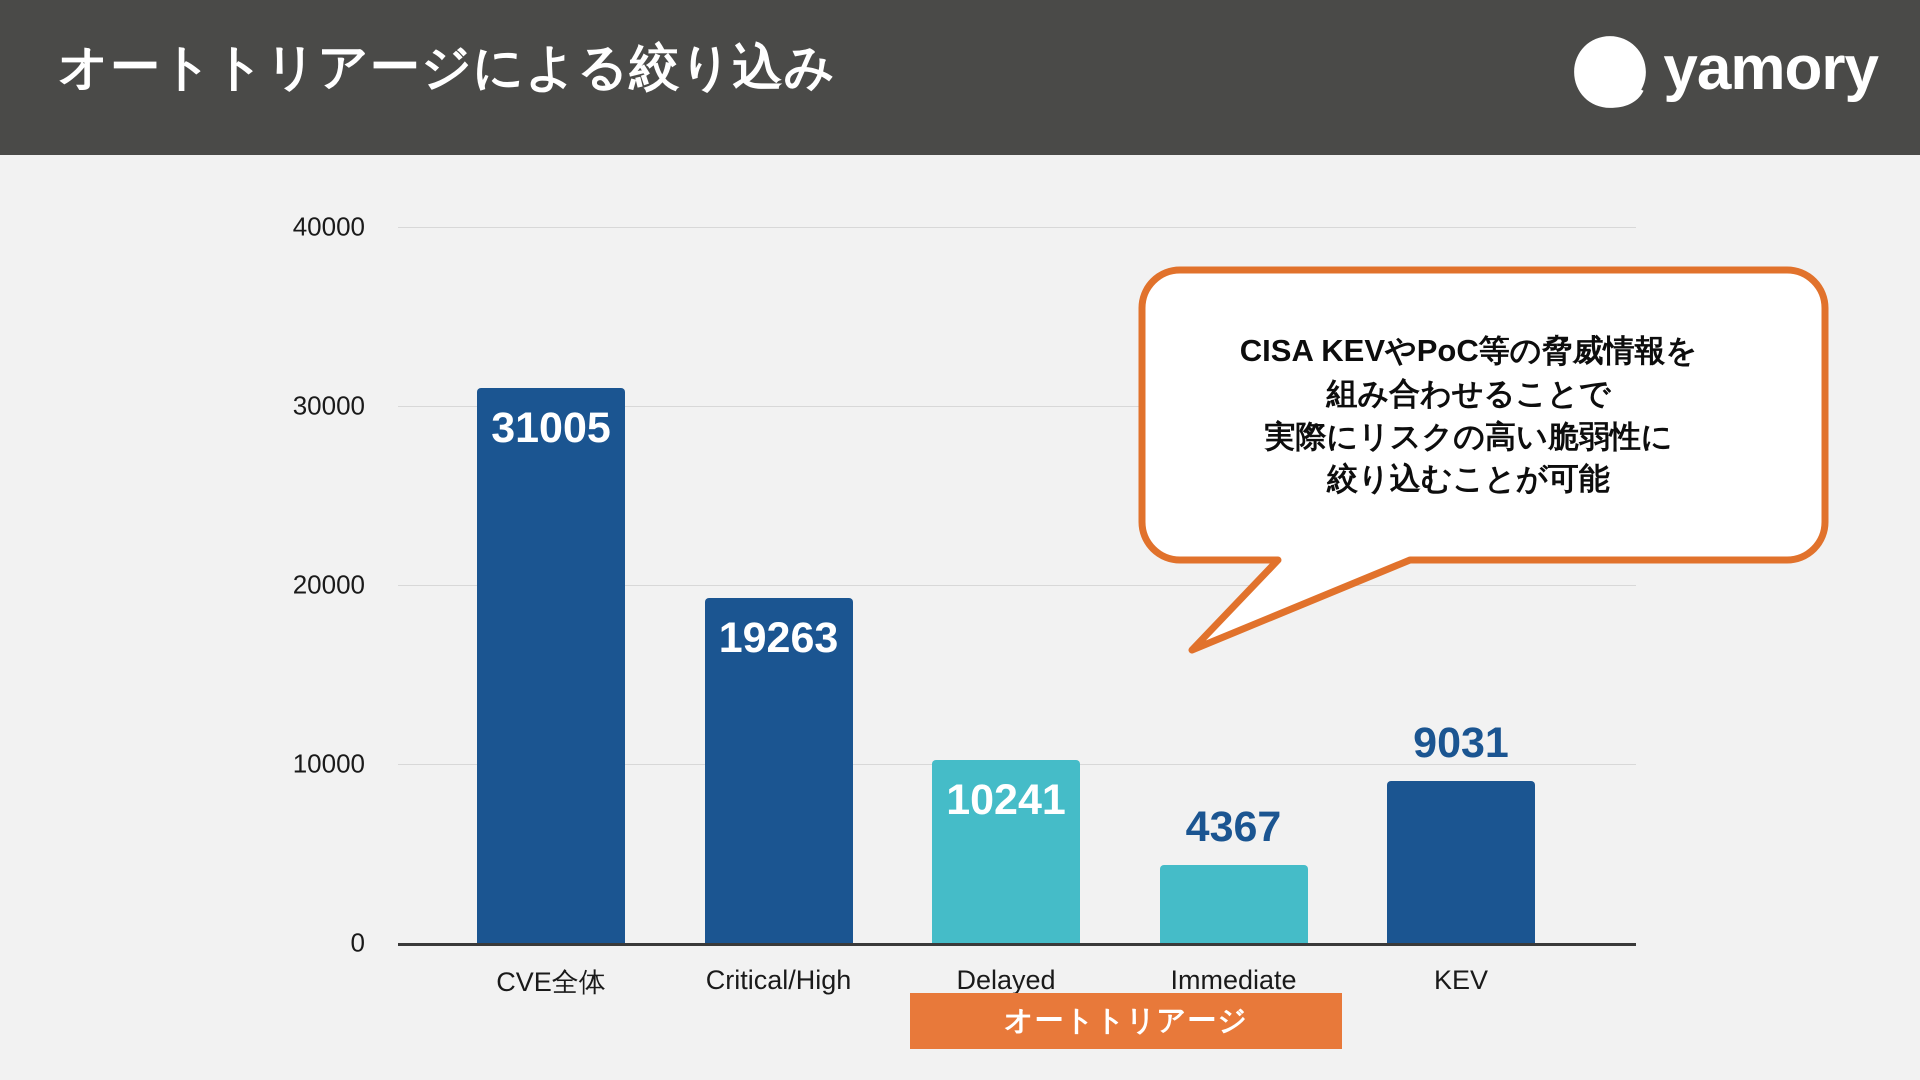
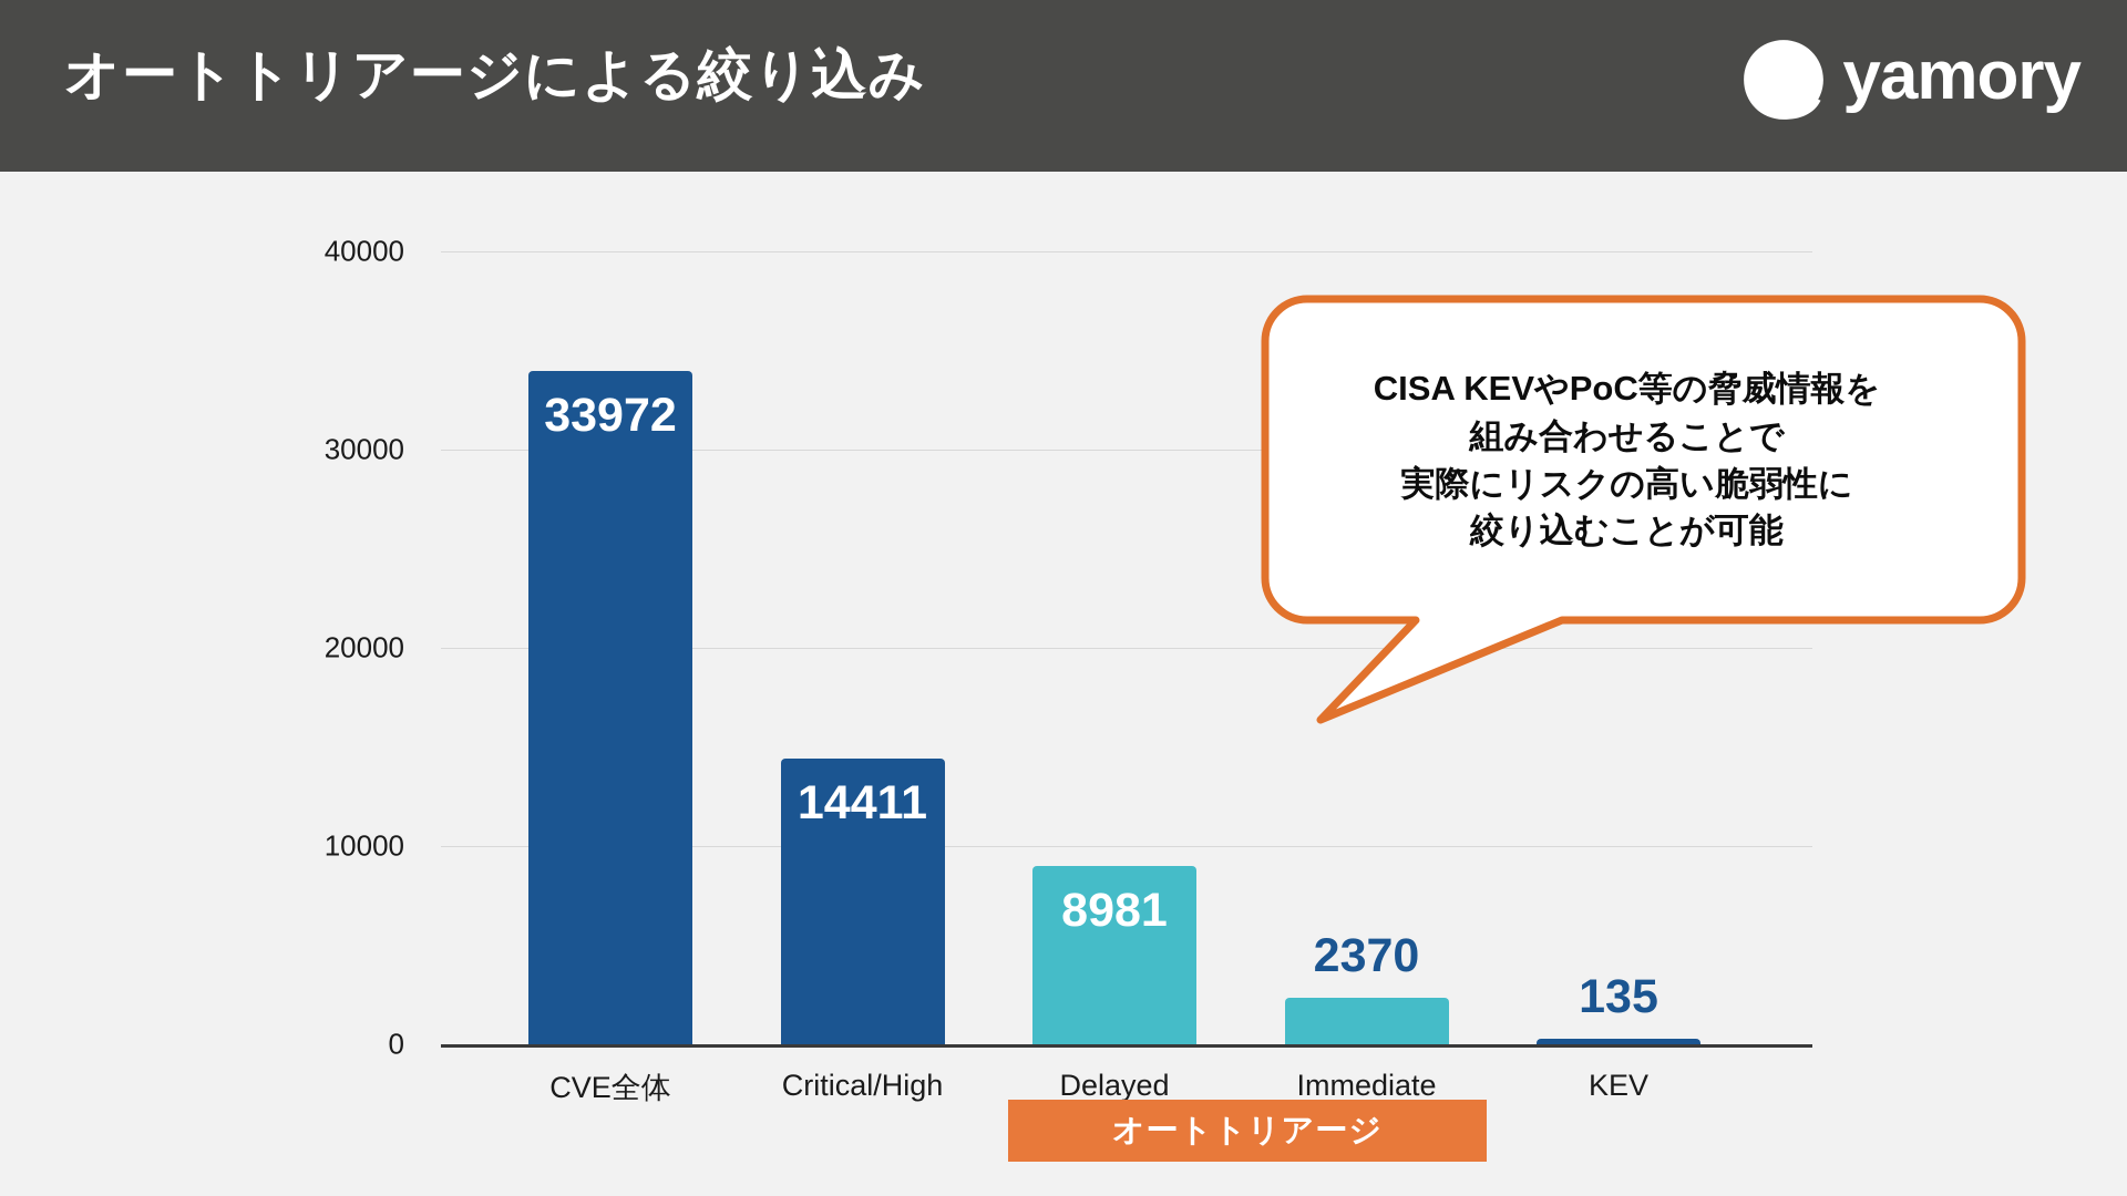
CVE全体: 31005 -> 33972
Critical/High: 19263 -> 14411
Delayed: 10241 -> 8981
Immediate: 4367 -> 2370
KEV: 9031 -> 135
